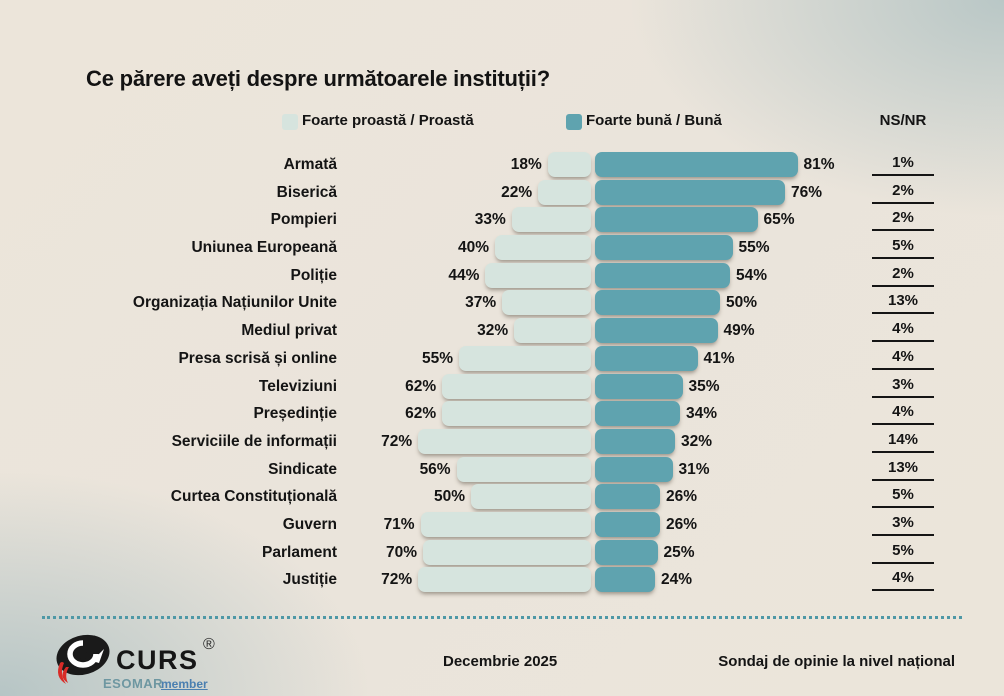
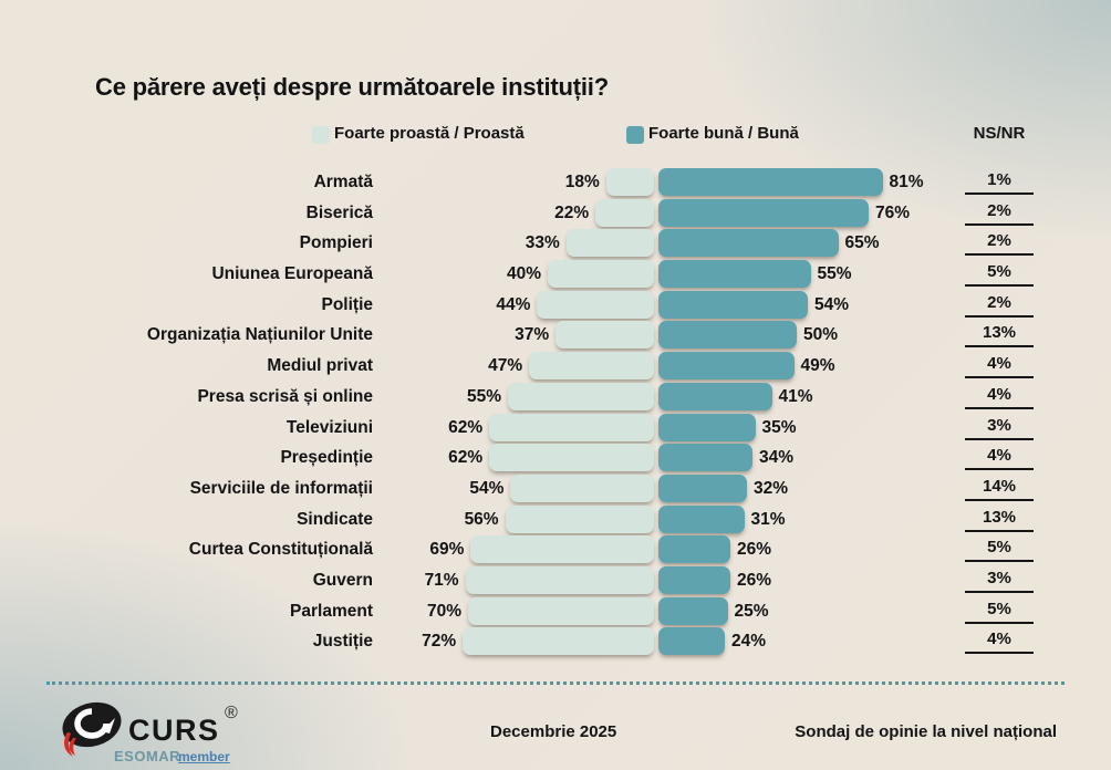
Foarte proastă / Proastă/Mediul privat: 32% -> 47%
Foarte proastă / Proastă/Serviciile de informații: 72% -> 54%
Foarte proastă / Proastă/Curtea Constituțională: 50% -> 69%
